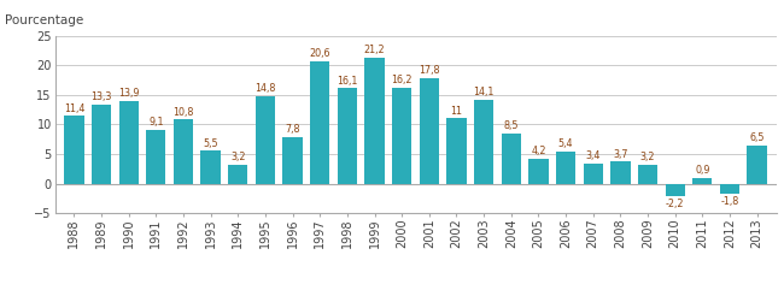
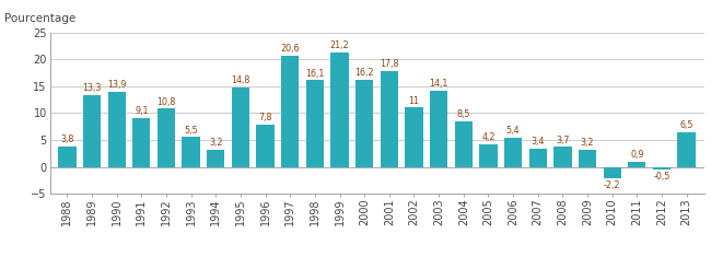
1988: 11,4 -> 3,8
2012: -1,8 -> -0,5
